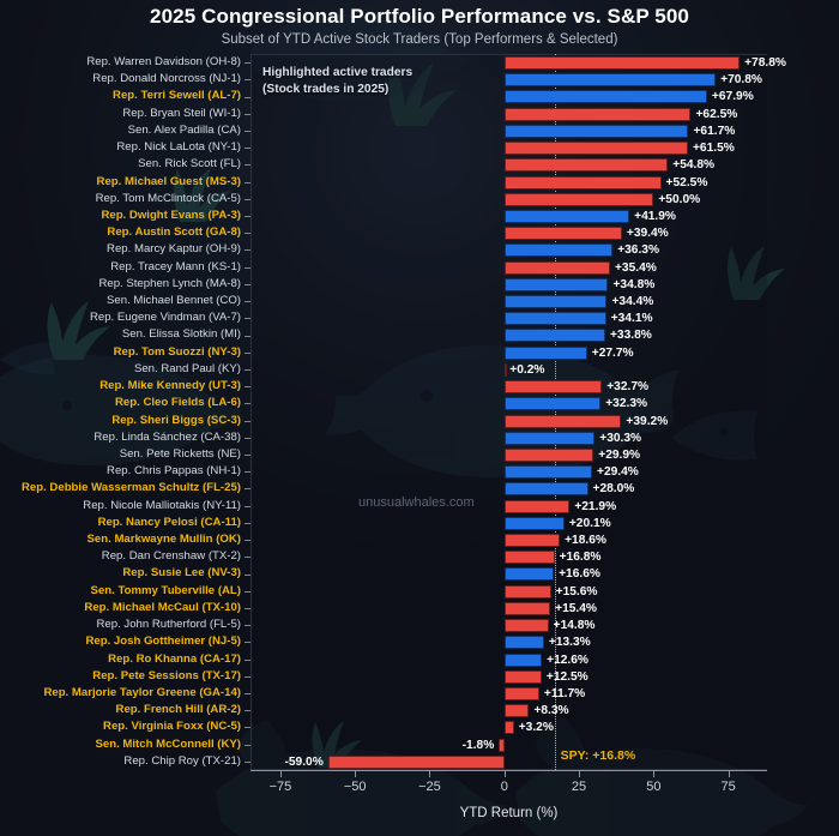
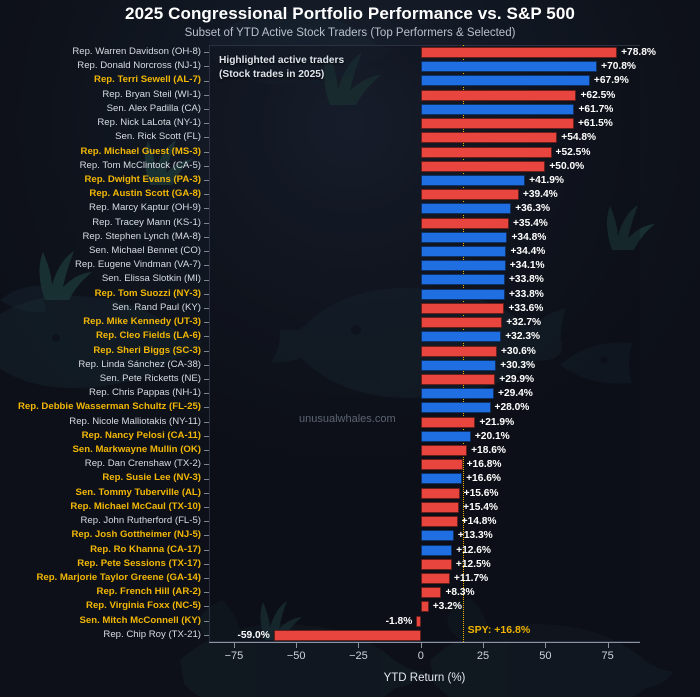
Rep. Tom Suozzi (NY-3): +27.7% -> +33.8%
Sen. Rand Paul (KY): +0.2% -> +33.6%
Rep. Sheri Biggs (SC-3): +39.2% -> +30.6%
